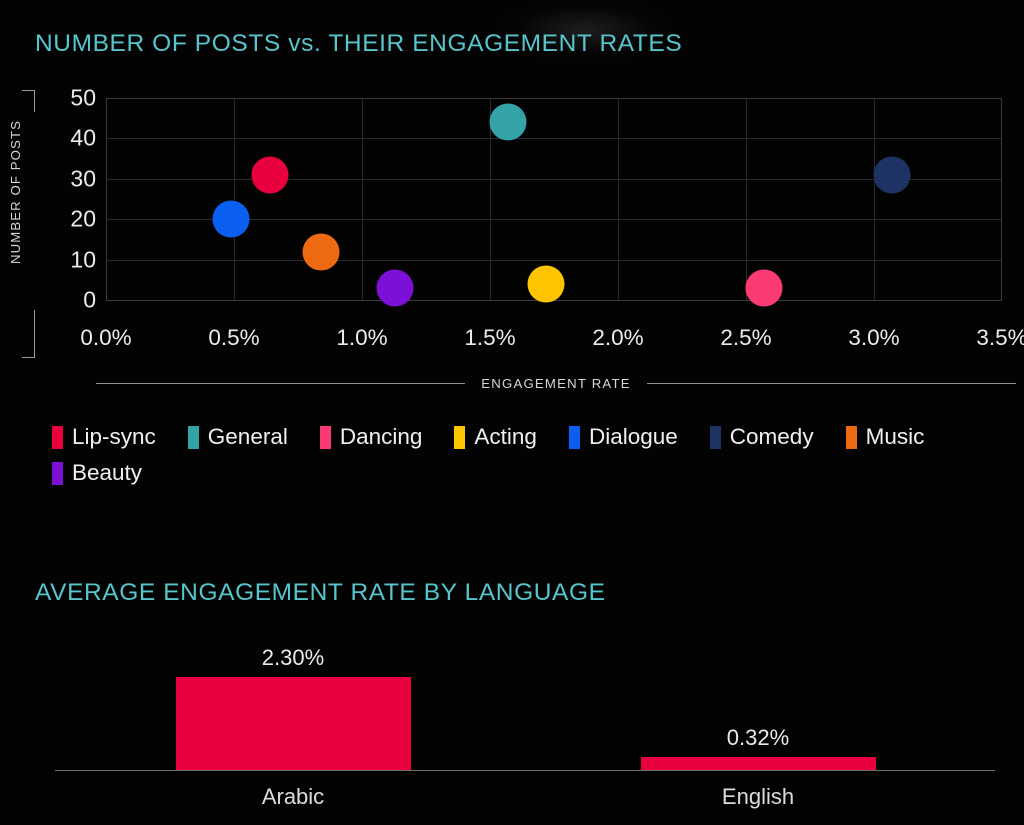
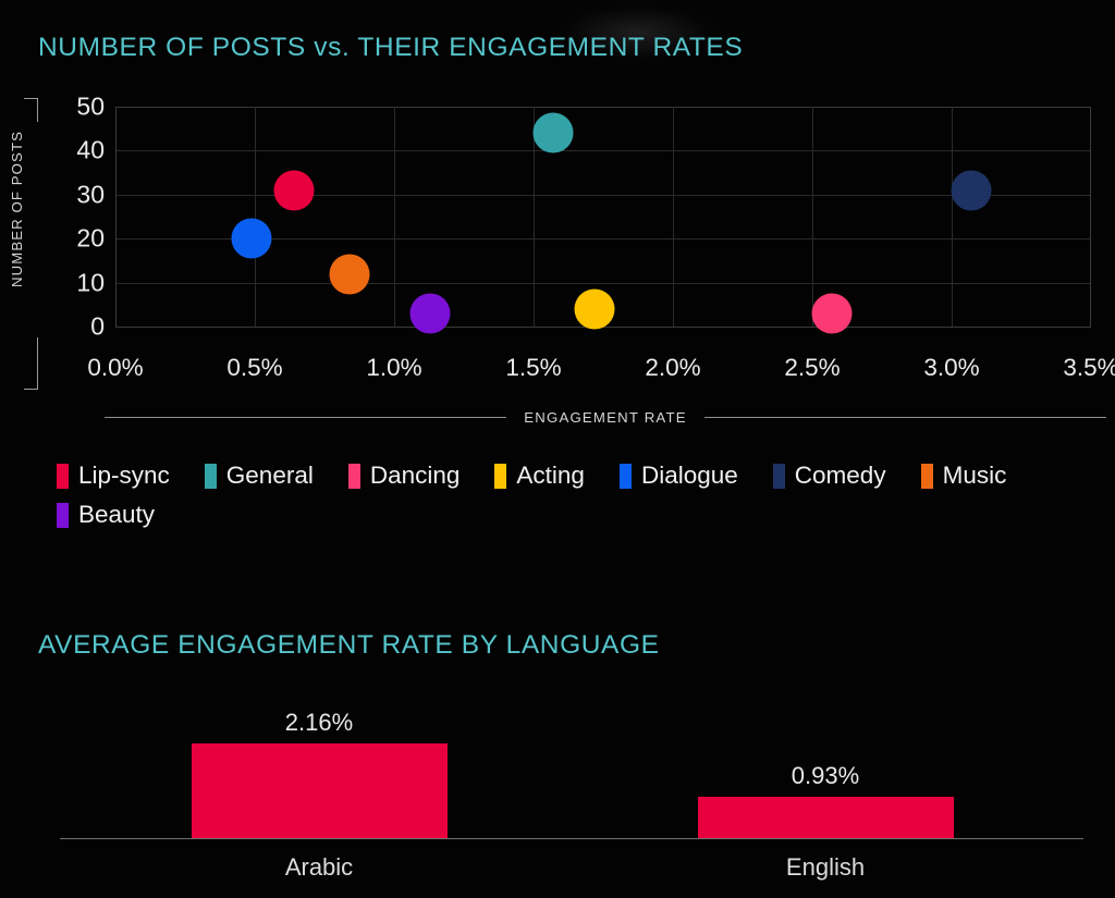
AVERAGE ENGAGEMENT RATE BY LANGUAGE/Arabic: 2.30% -> 2.16%
AVERAGE ENGAGEMENT RATE BY LANGUAGE/English: 0.32% -> 0.93%
